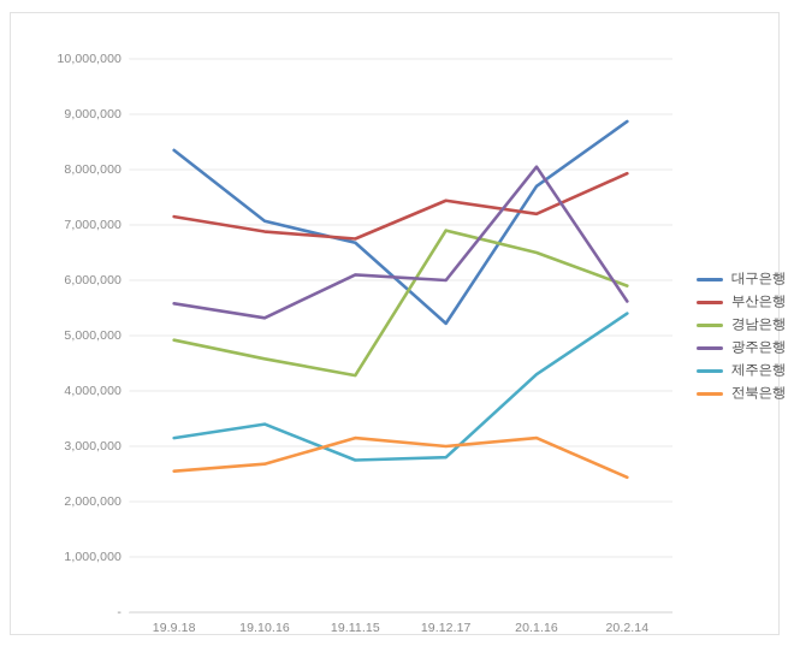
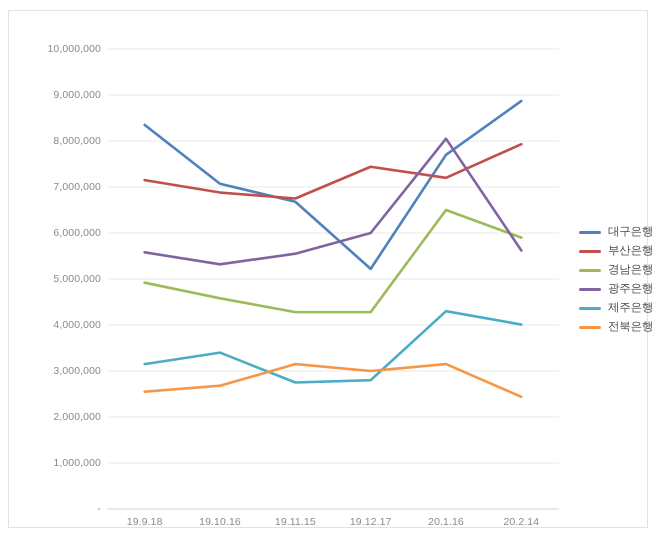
광주은행/19.11.15: 6100000 -> 5600000
경남은행/19.12.17: 6900000 -> 4300000
제주은행/20.2.14: 5400000 -> 4000000
